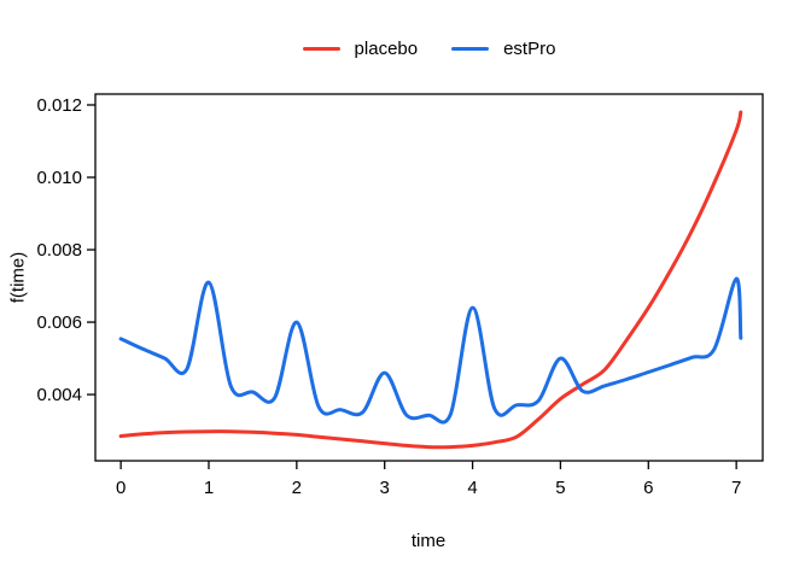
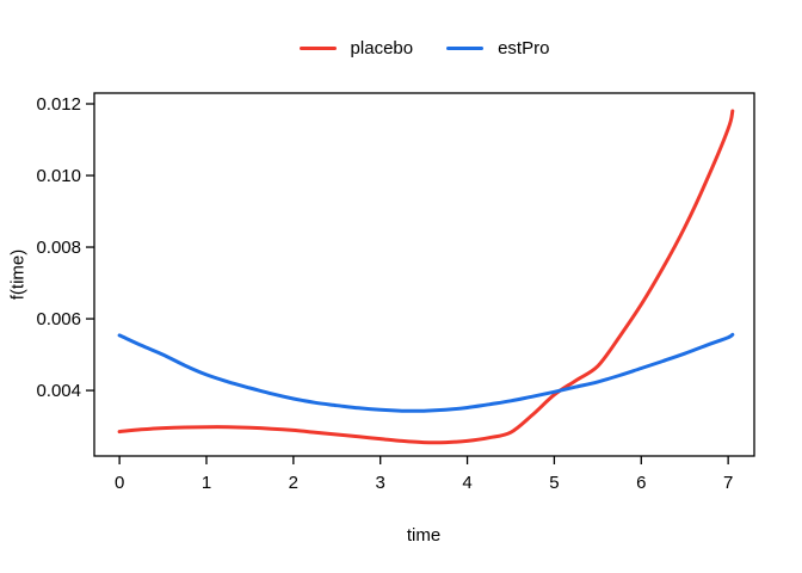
estPro/1: 0.0071 -> 0.0044
estPro/2: 0.0060 -> 0.0038
estPro/3: 0.0046 -> 0.0035
estPro/4: 0.0064 -> 0.0035
estPro/5: 0.0050 -> 0.0040
estPro/7: 0.0072 -> 0.0055
